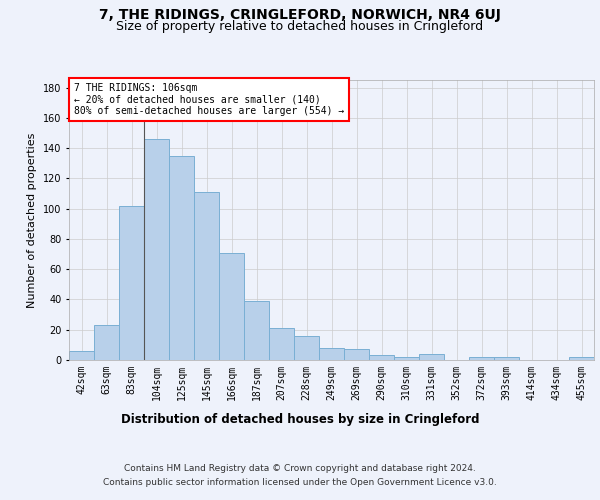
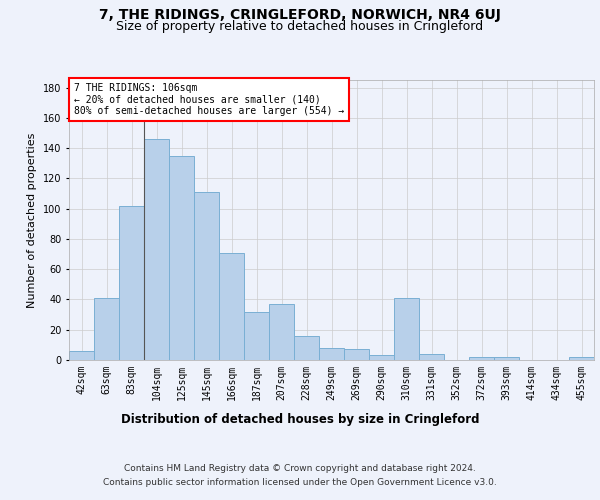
63sqm: 23 -> 41
187sqm: 39 -> 32
207sqm: 21 -> 37
310sqm: 2 -> 41
